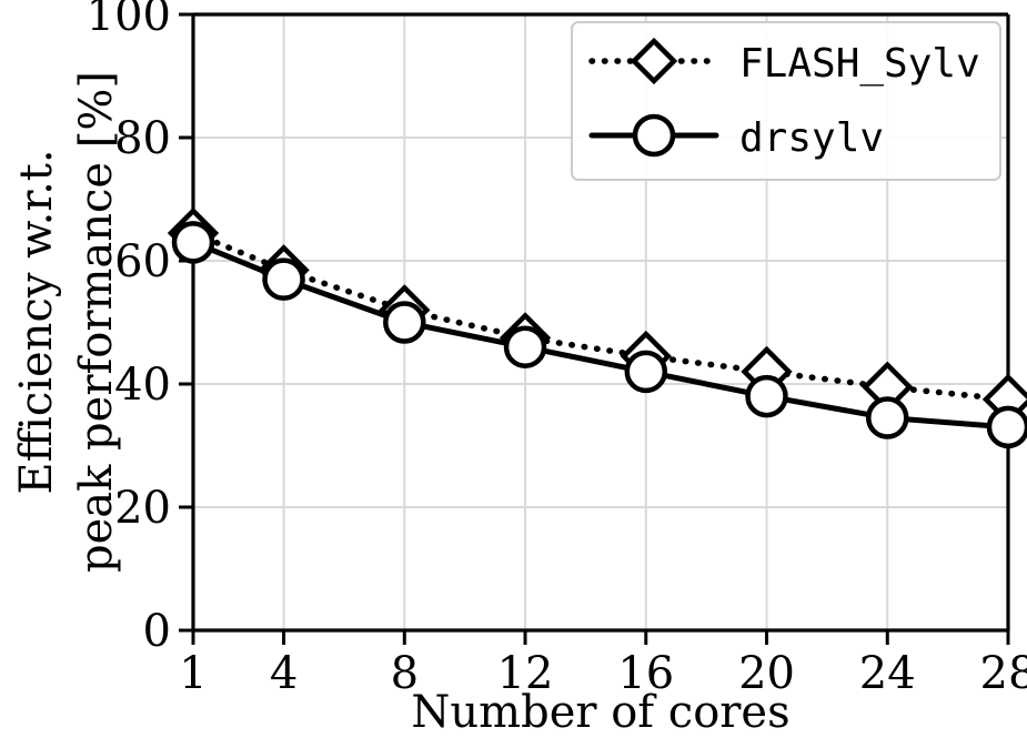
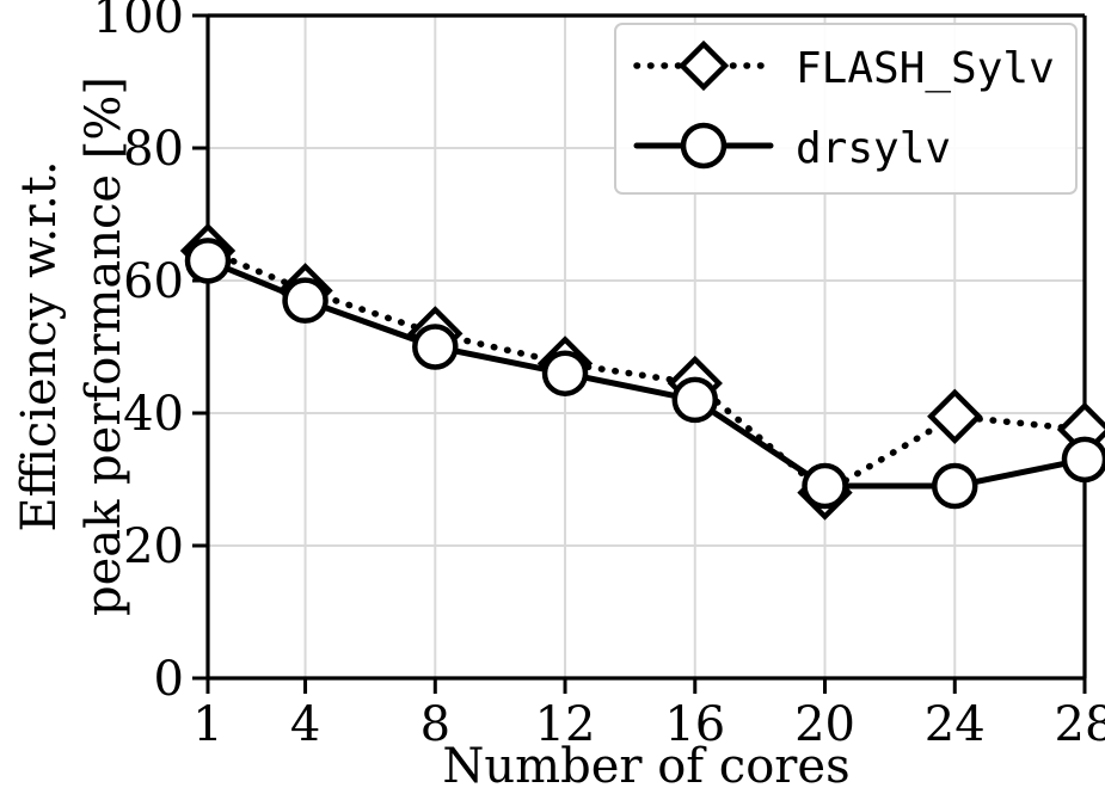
FLASH_Sylv/20: 42 -> 28
drsylv/20: 38 -> 29
drsylv/24: 34 -> 29
